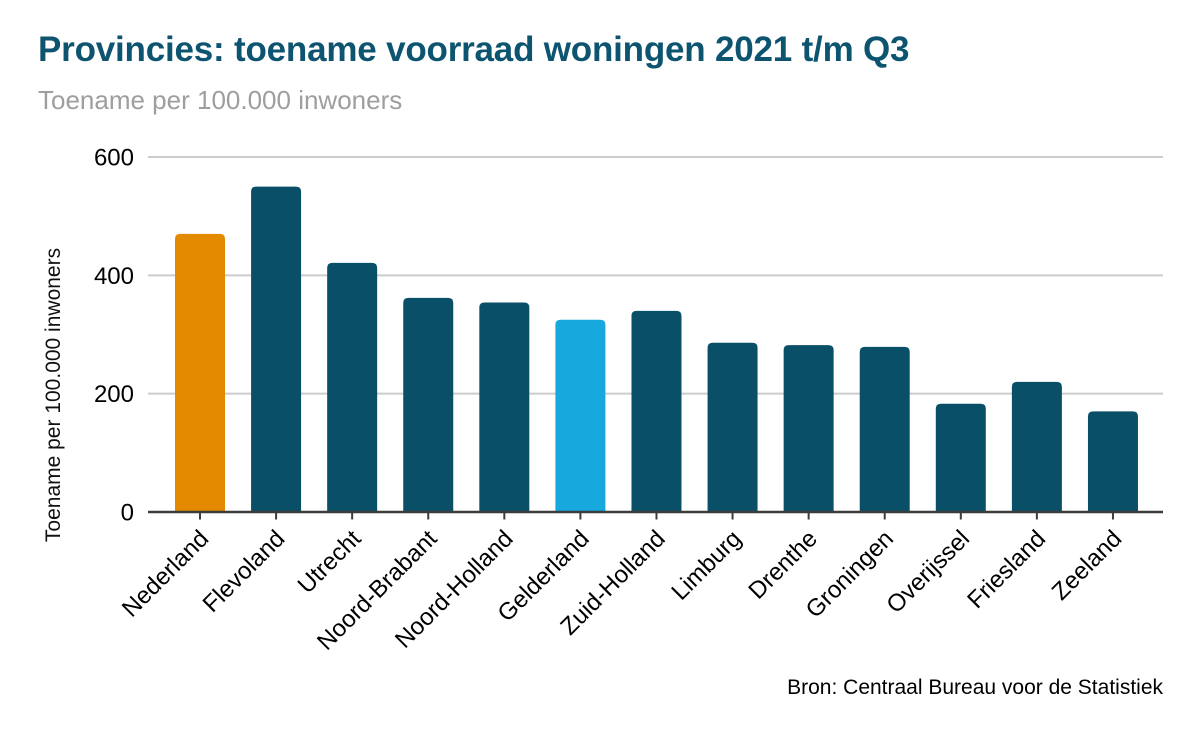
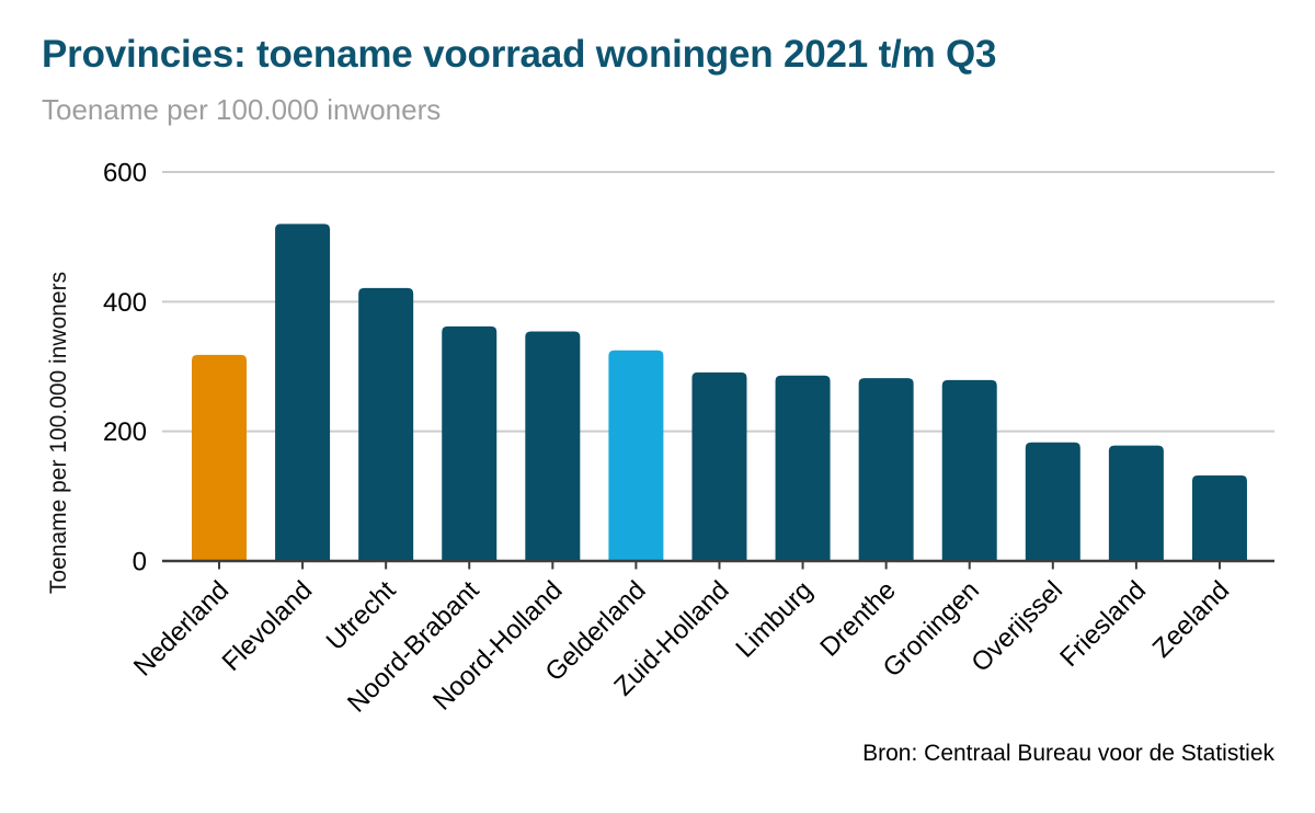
Nederland: 470 -> 320
Flevoland: 550 -> 520
Zuid-Holland: 340 -> 290
Friesland: 220 -> 180
Zeeland: 170 -> 130
